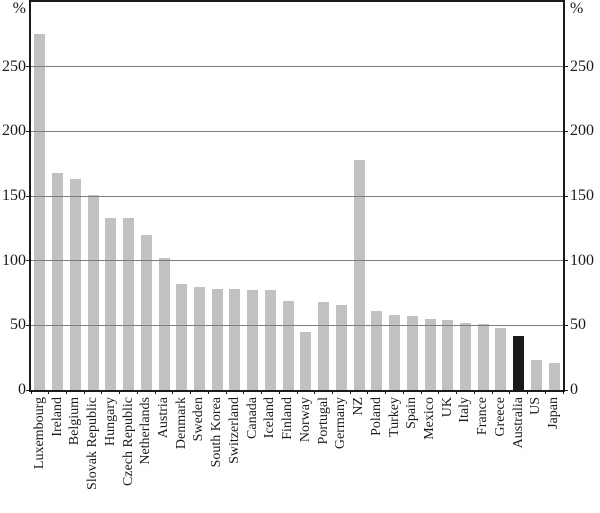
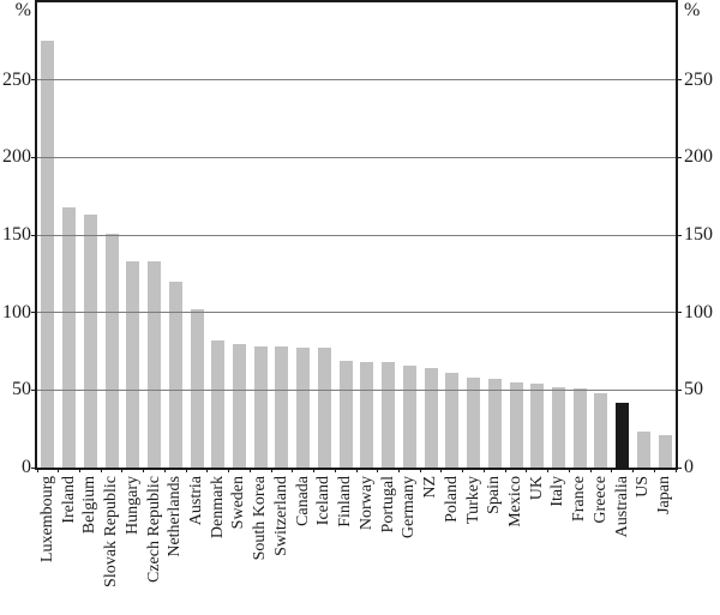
Norway: 45 -> 68
NZ: 178 -> 64
